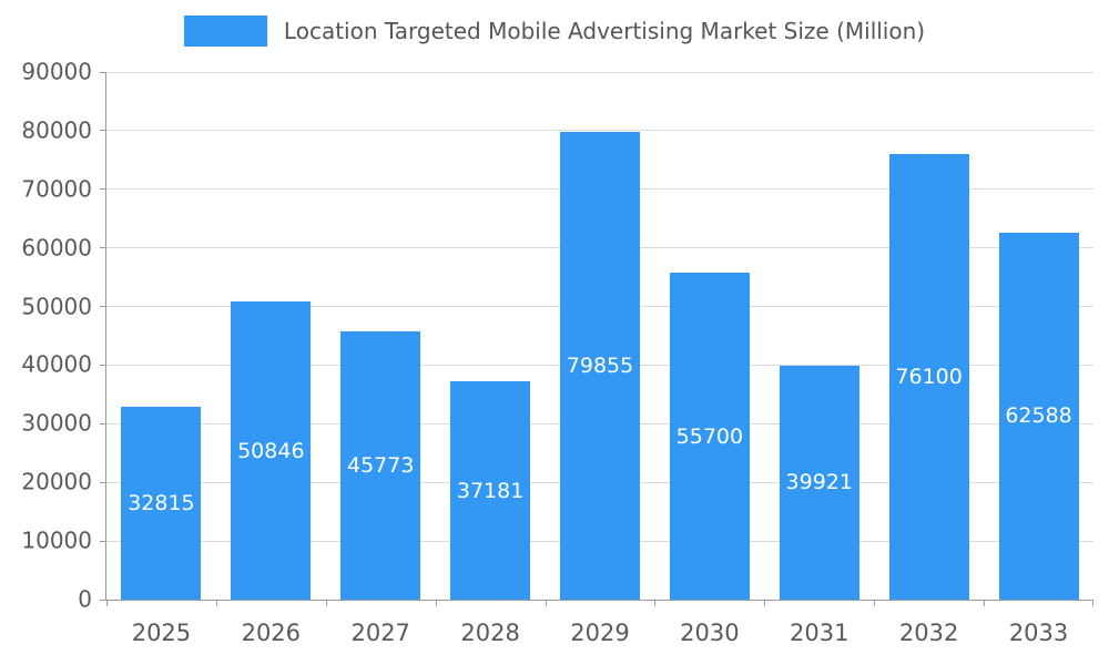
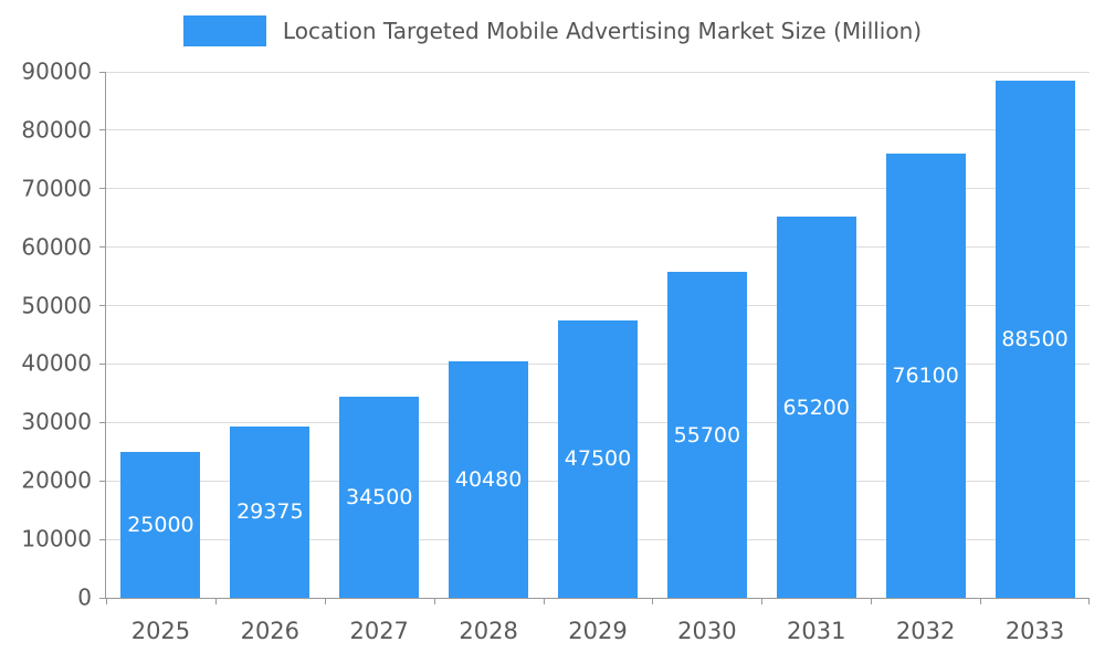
2025: 32815 -> 25000
2026: 50846 -> 29375
2027: 45773 -> 34500
2028: 37181 -> 40480
2029: 79855 -> 47500
2031: 39921 -> 65200
2033: 62588 -> 88500
